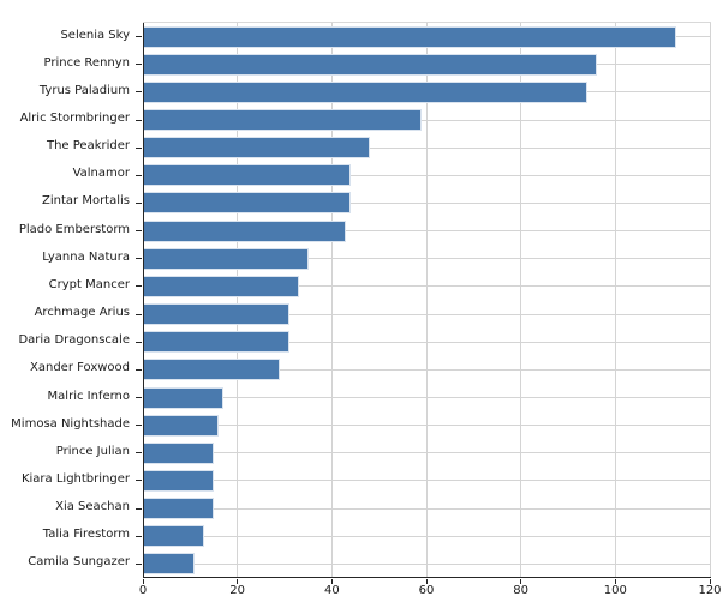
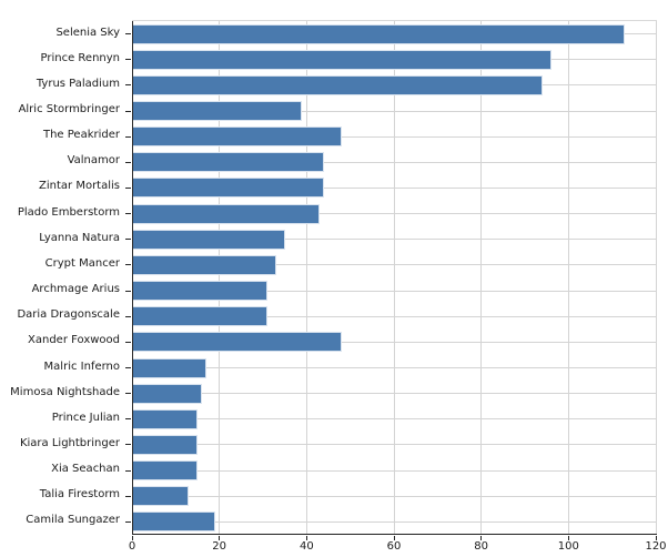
Alric Stormbringer: 59 -> 39
Xander Foxwood: 29 -> 48
Camila Sungazer: 11 -> 19
